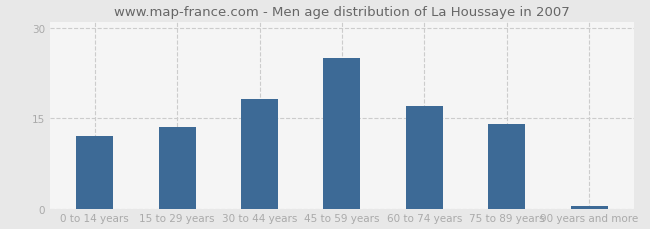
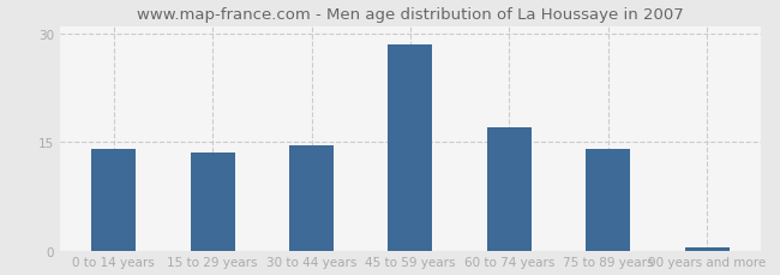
0 to 14 years: 12.0 -> 14.0
30 to 44 years: 18.2 -> 14.5
45 to 59 years: 25.0 -> 28.5
